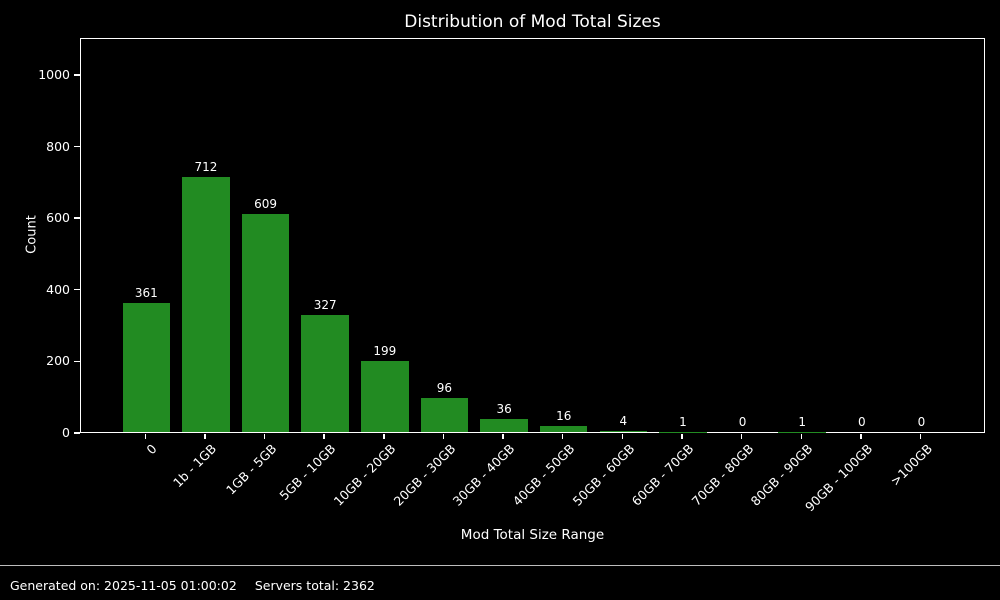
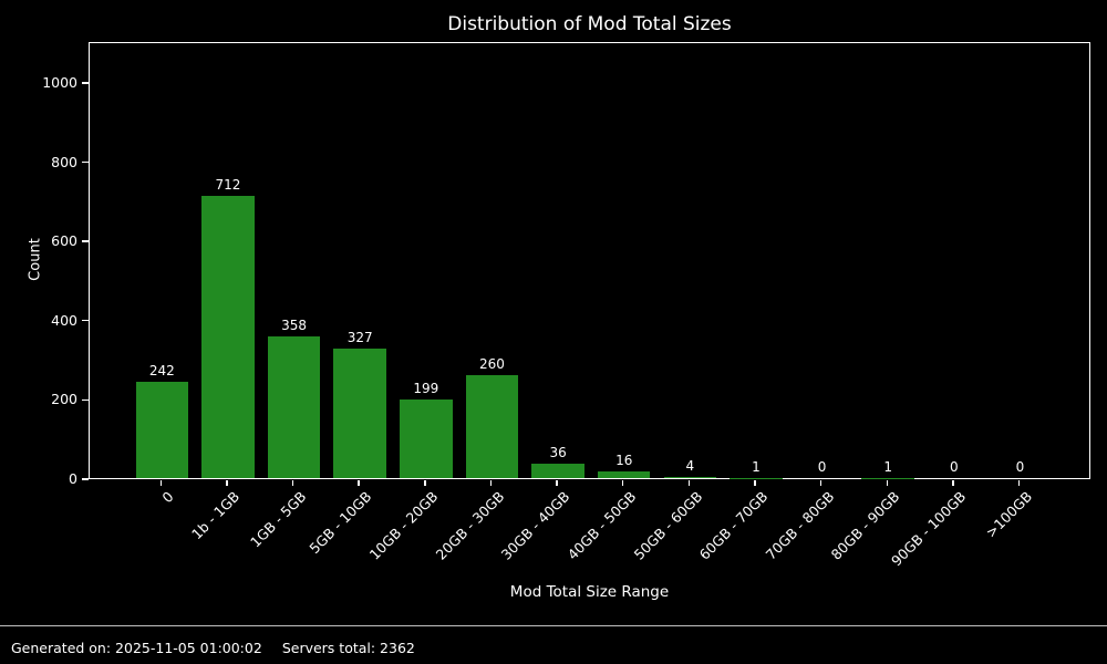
0: 361 -> 242
1GB - 5GB: 609 -> 358
20GB - 30GB: 96 -> 260
